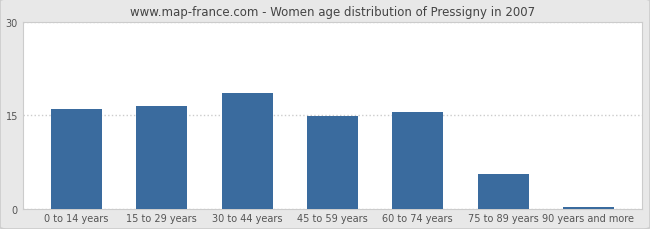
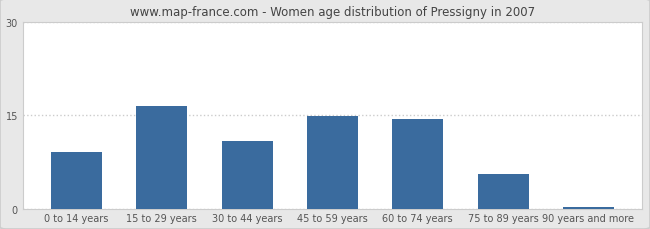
0 to 14 years: 16.0 -> 9.0
30 to 44 years: 18.5 -> 10.8
60 to 74 years: 15.5 -> 14.4
